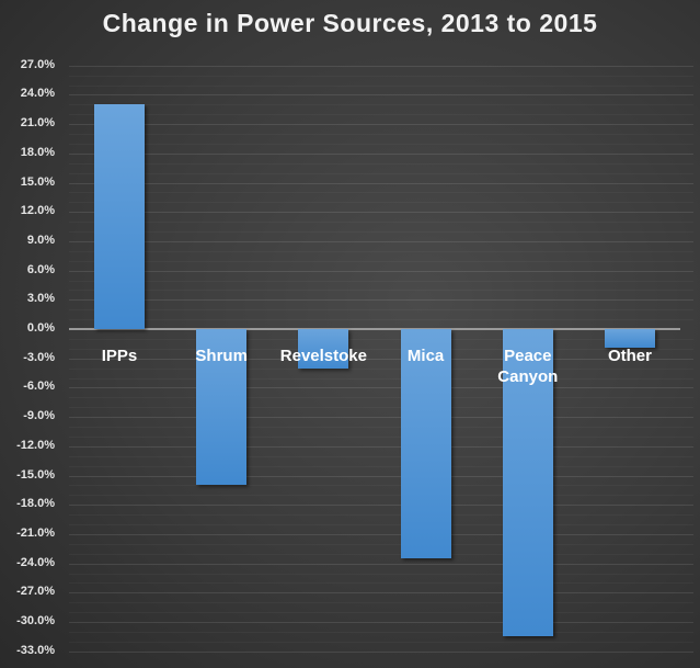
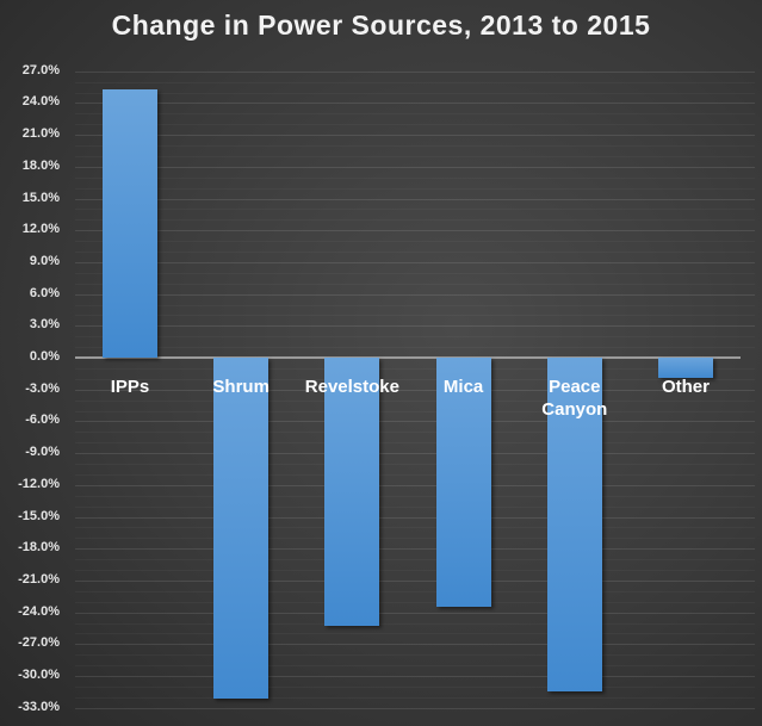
IPPs: 23% -> 25%
Shrum: -16% -> -32%
Revelstoke: -4% -> -25%
